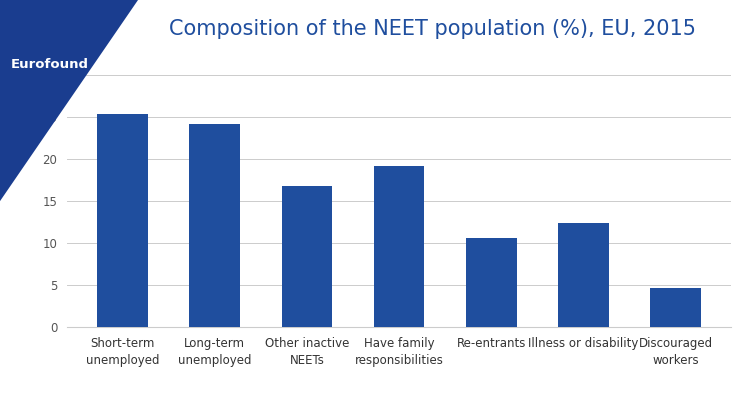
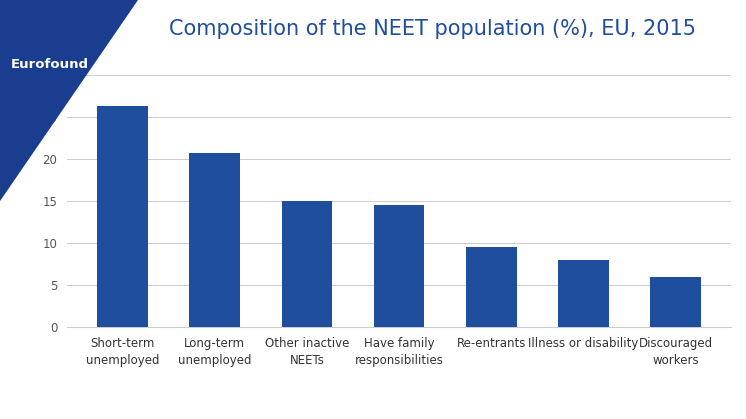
Short-term unemployed: 25.4 -> 26.4
Long-term unemployed: 24.2 -> 20.7
Other inactive NEETs: 16.8 -> 15.0
Have family responsibilities: 19.2 -> 14.5
Re-entrants: 10.6 -> 9.5
Illness or disability: 12.4 -> 8.0
Discouraged workers: 4.6 -> 6.0
